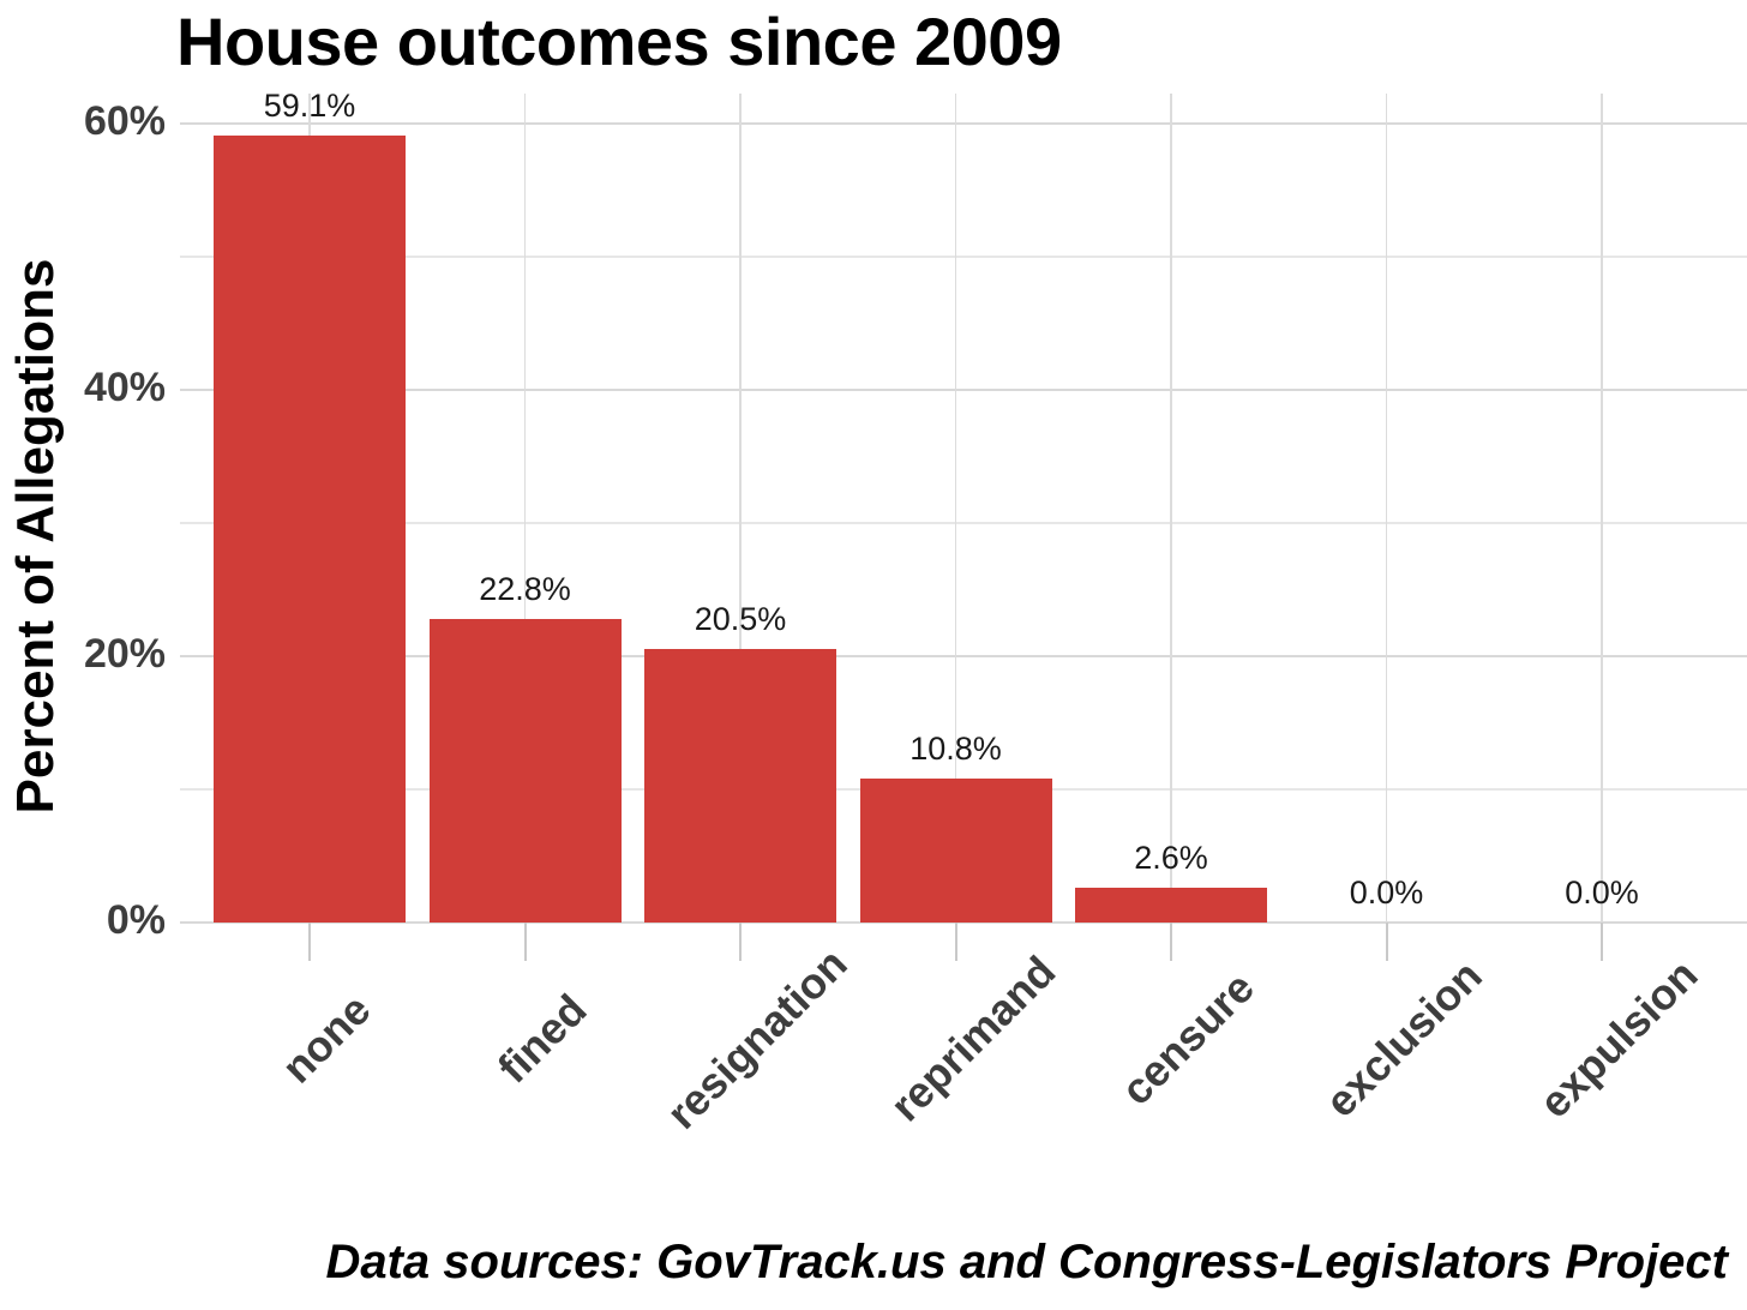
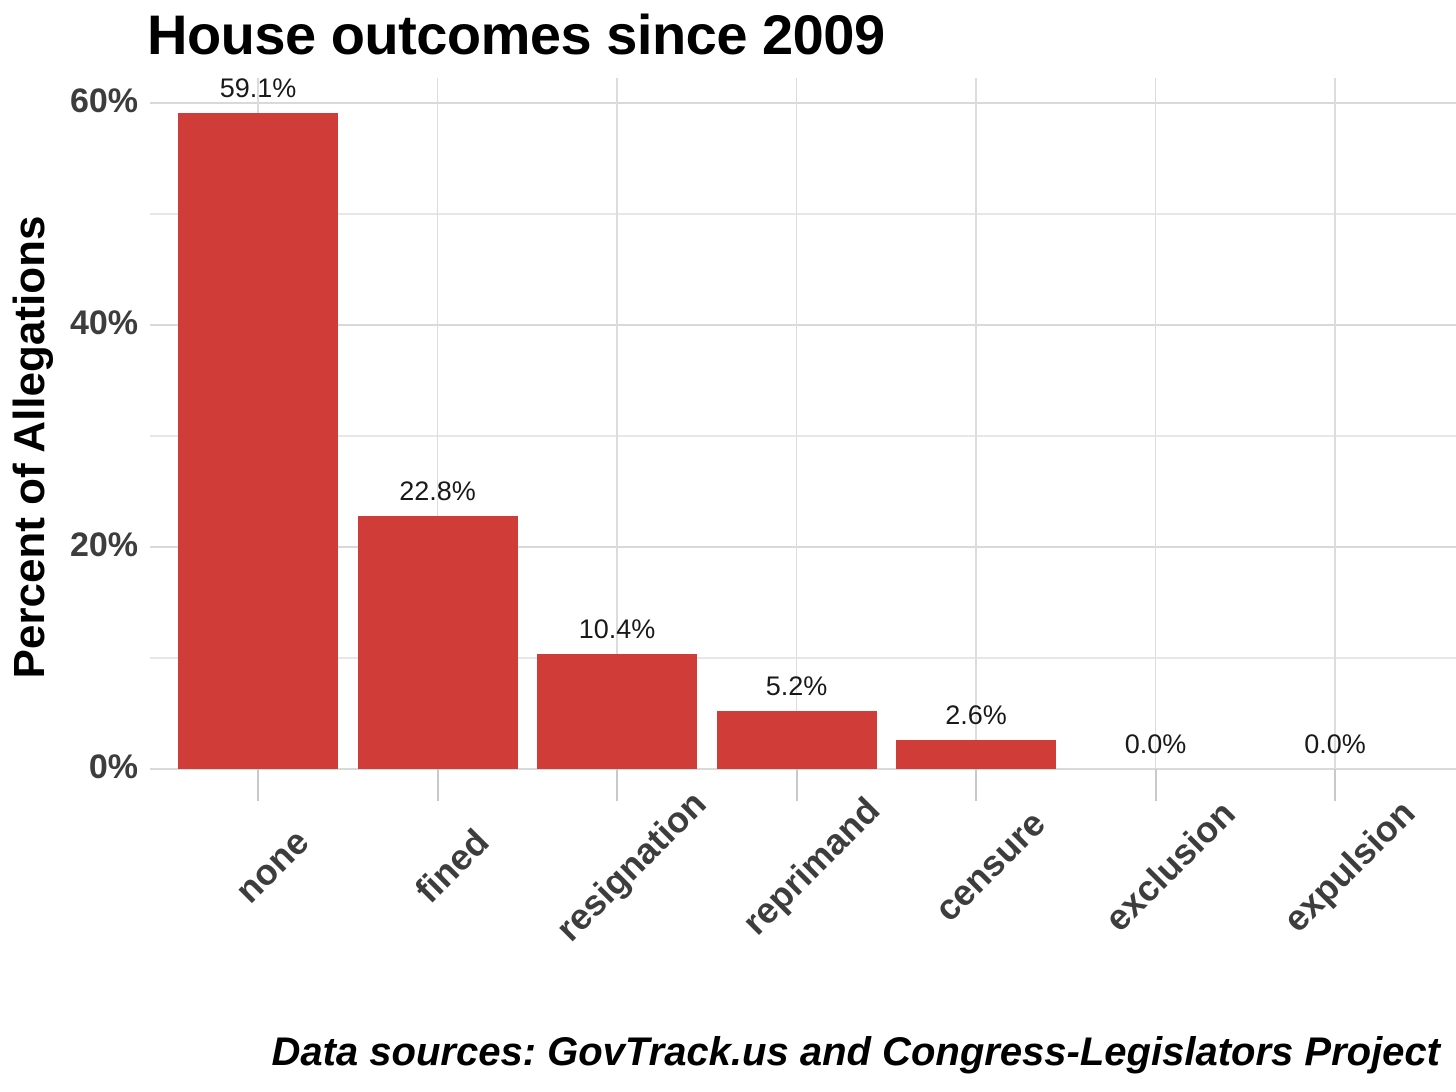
resignation: 20.5% -> 10.4%
reprimand: 10.8% -> 5.2%
